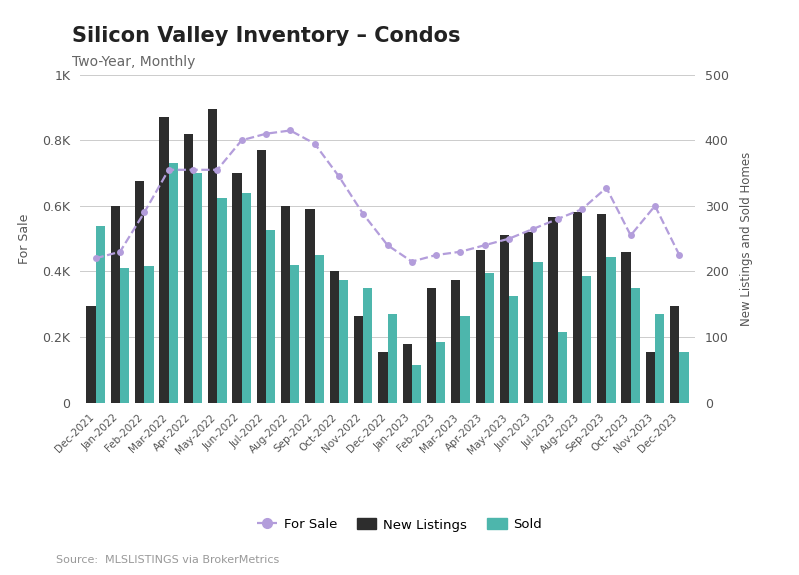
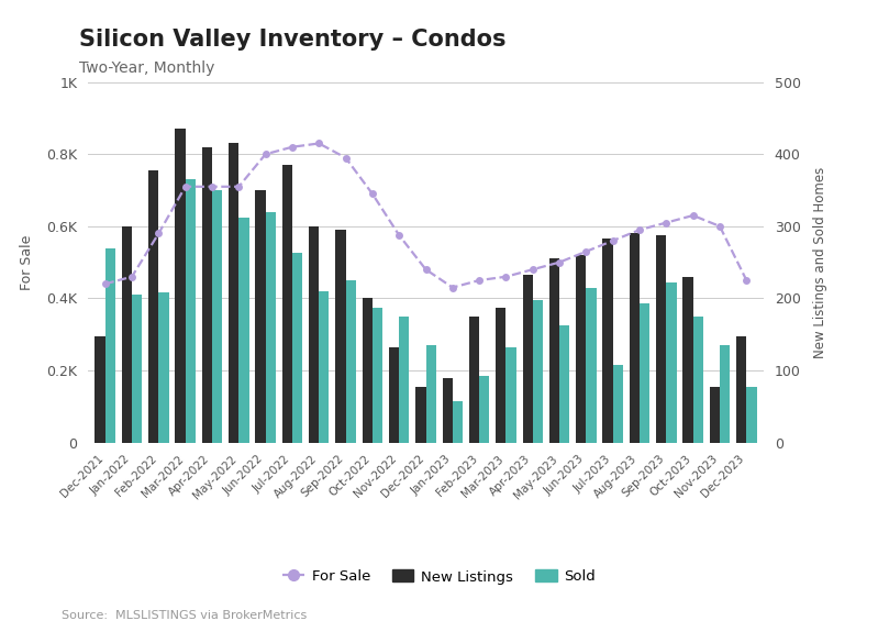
New Listings/Feb-2022: 0.675K -> 0.755K
New Listings/May-2022: 0.895K -> 0.830K
For Sale/Sep-2023: 0.655K -> 0.610K
For Sale/Oct-2023: 0.510K -> 0.630K
